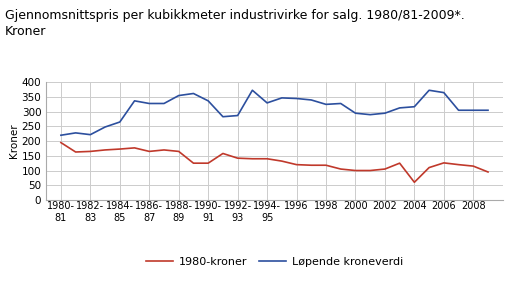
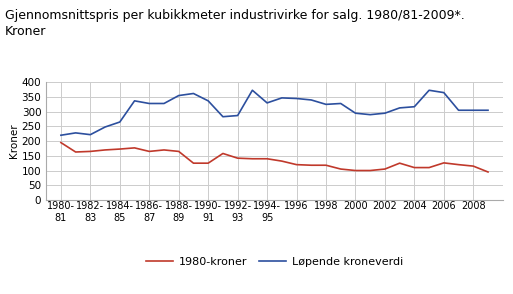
1980-kroner/2004: 60 -> 110
